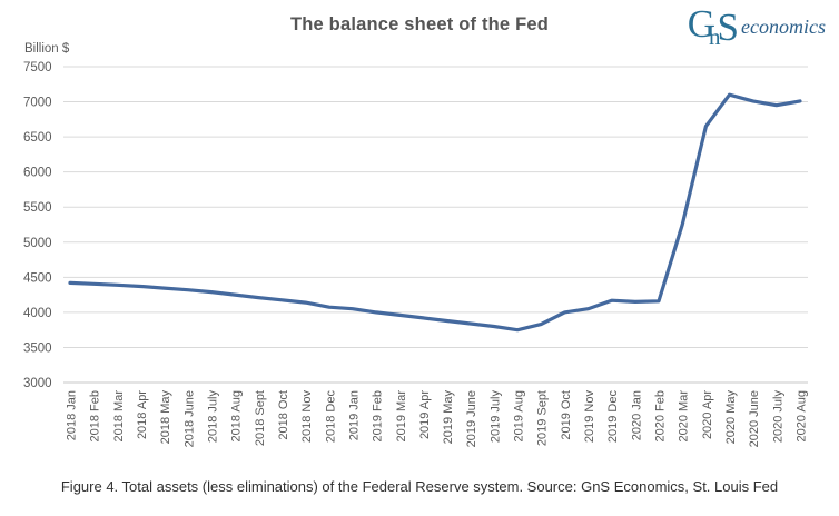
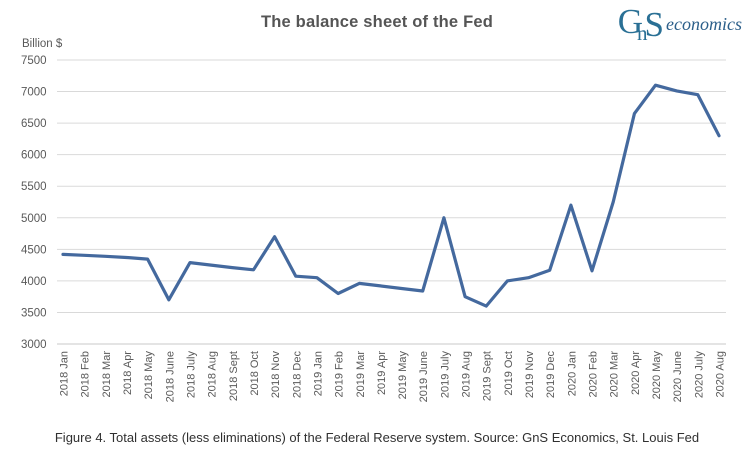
2018 June: 4300 -> 3700
2018 Nov: 4100 -> 4700
2019 Feb: 4000 -> 3800
2019 July: 3800 -> 5000
2019 Sept: 3800 -> 3600
2020 Jan: 4200 -> 5200
2020 Aug: 7000 -> 6300
